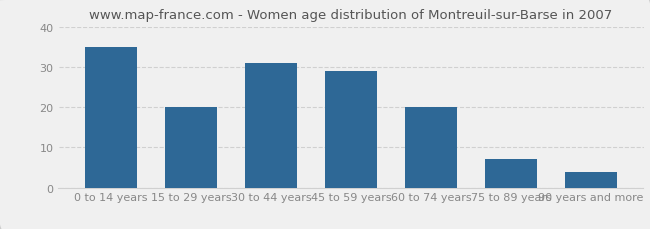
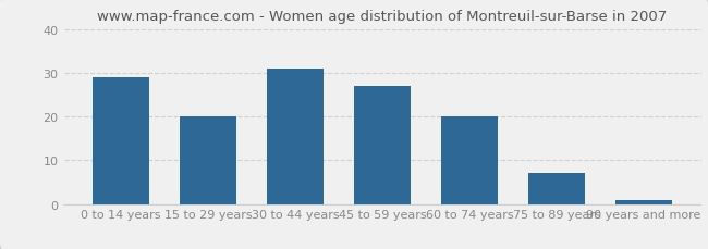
0 to 14 years: 35 -> 29
45 to 59 years: 29 -> 27
90 years and more: 4 -> 1
